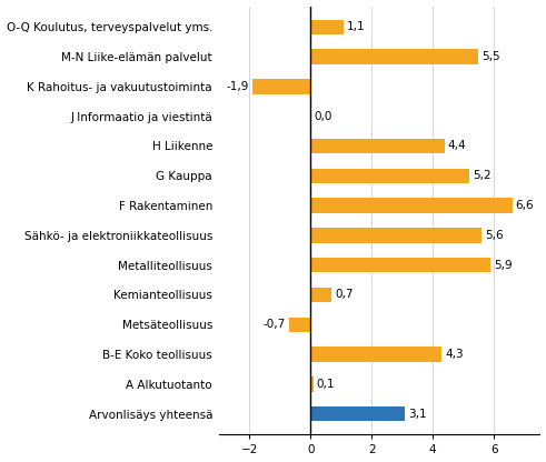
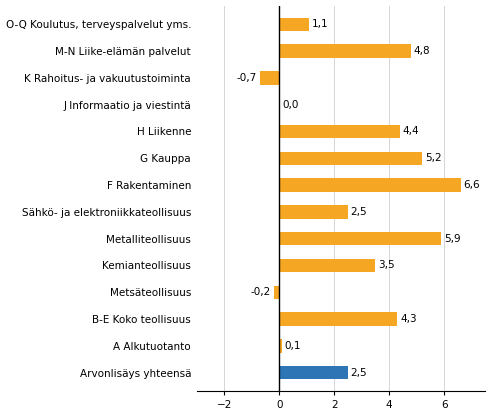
M-N Liike-elämän palvelut: 5,5 -> 4,8
K Rahoitus- ja vakuutustoiminta: -1,9 -> -0,7
Sähkö- ja elektroniikkateollisuus: 5,6 -> 2,5
Kemianteollisuus: 0,7 -> 3,5
Metsäteollisuus: -0,7 -> -0,2
Arvonlisäys yhteensä: 3,1 -> 2,5
